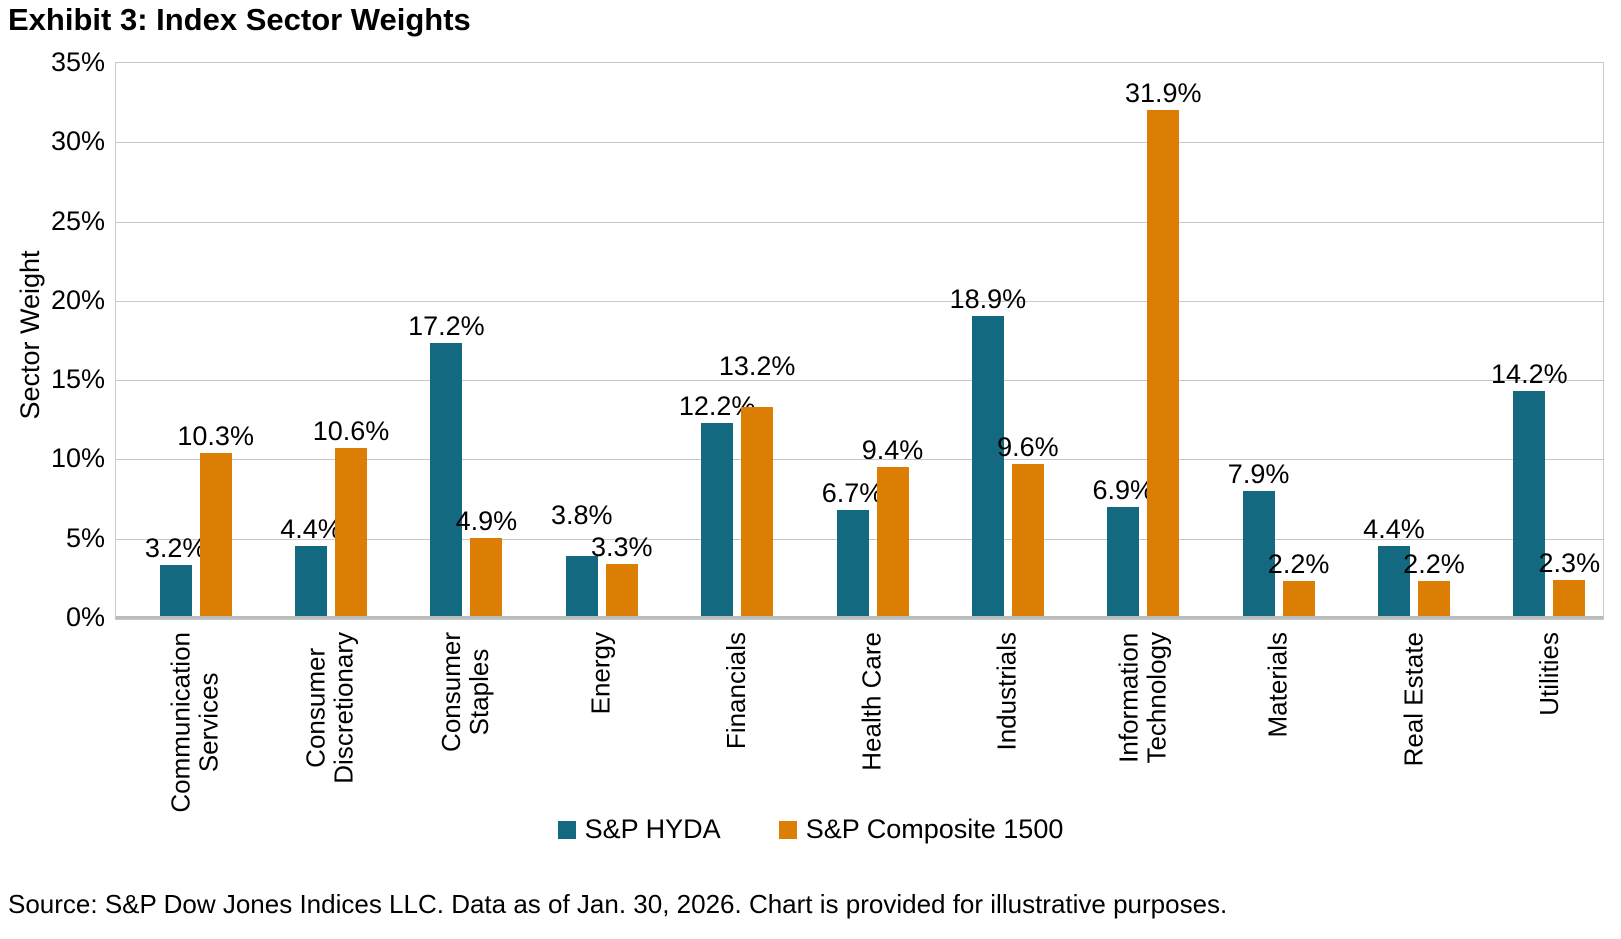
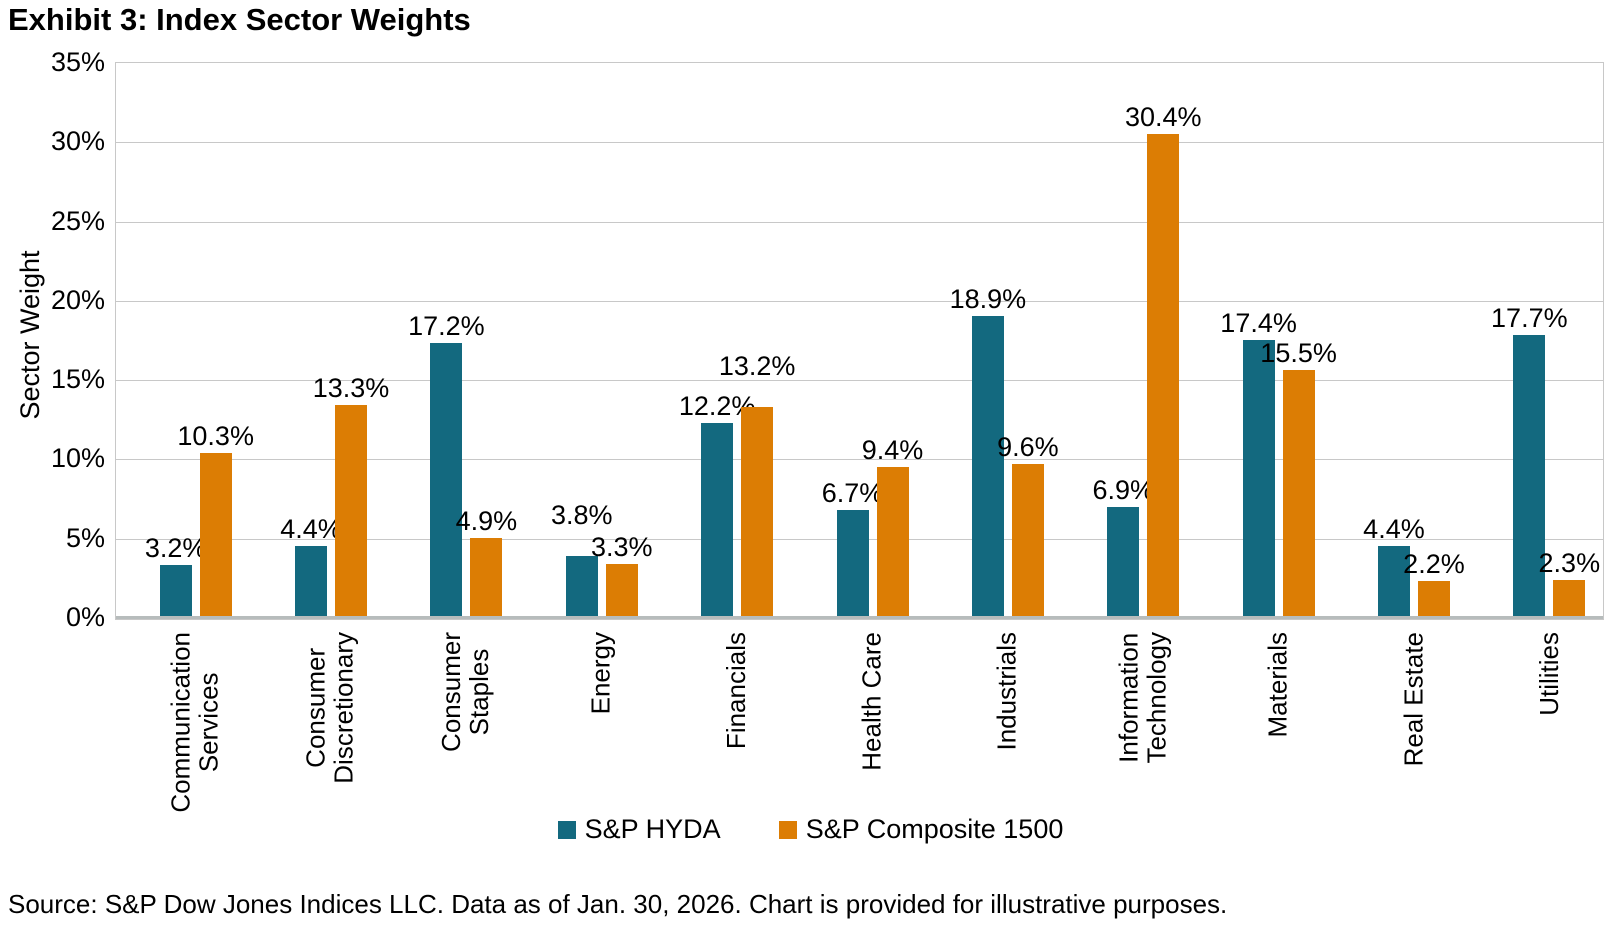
S&P Composite 1500/Consumer Discretionary: 10.6% -> 13.3%
S&P Composite 1500/Information Technology: 31.9% -> 30.4%
S&P HYDA/Materials: 7.9% -> 17.4%
S&P Composite 1500/Materials: 2.2% -> 15.5%
S&P HYDA/Utilities: 14.2% -> 17.7%
